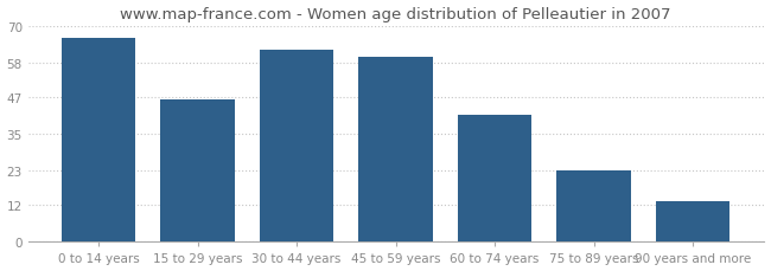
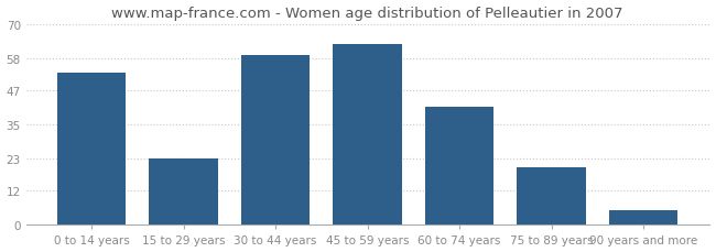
0 to 14 years: 66 -> 53
15 to 29 years: 46 -> 23
30 to 44 years: 62 -> 59
45 to 59 years: 60 -> 63
75 to 89 years: 23 -> 20
90 years and more: 13 -> 5
